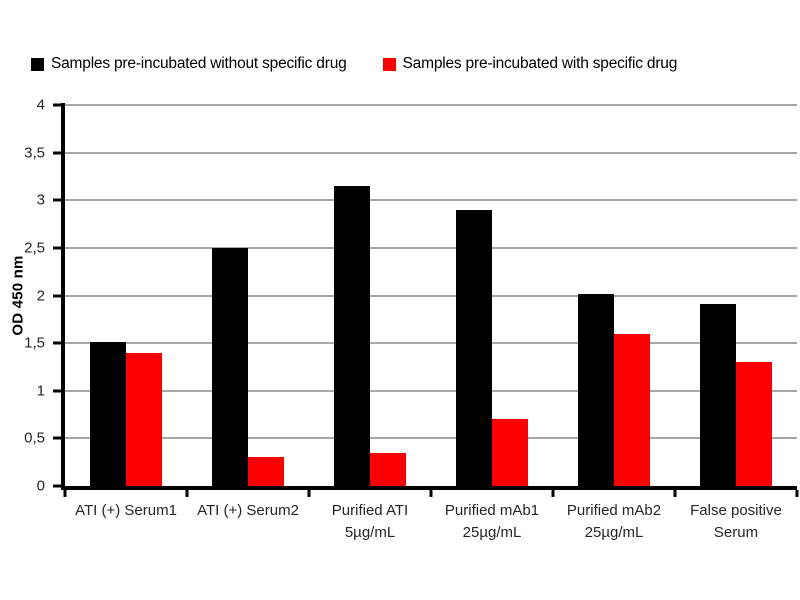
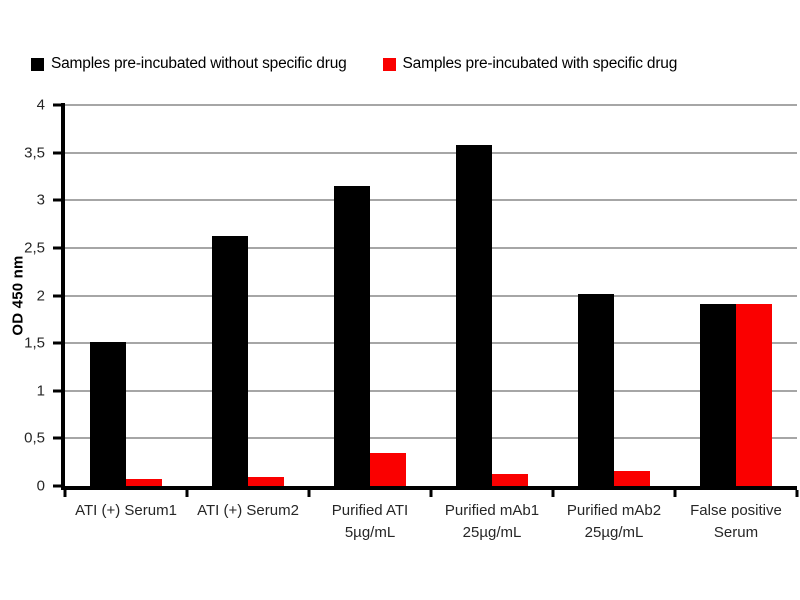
Samples pre-incubated with specific drug/ATI (+) Serum1: 1.4 -> 0.1
Samples pre-incubated without specific drug/ATI (+) Serum2: 2.5 -> 2.6
Samples pre-incubated with specific drug/ATI (+) Serum2: 0.3 -> 0.1
Samples pre-incubated without specific drug/Purified mAb1 25µg/mL: 2.9 -> 3.6
Samples pre-incubated with specific drug/Purified mAb1 25µg/mL: 0.7 -> 0.1
Samples pre-incubated with specific drug/Purified mAb2 25µg/mL: 1.6 -> 0.2
Samples pre-incubated with specific drug/False positive Serum: 1.3 -> 1.9
